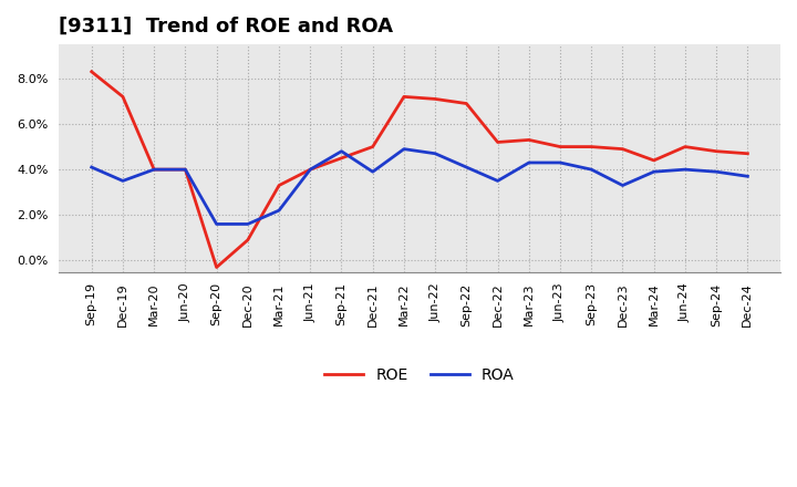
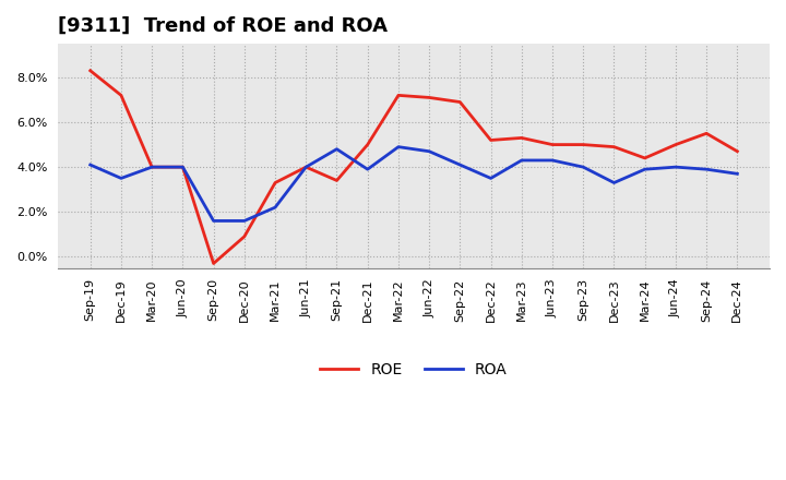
ROE/Sep-21: 4.5% -> 3.4%
ROE/Sep-24: 4.8% -> 5.5%
